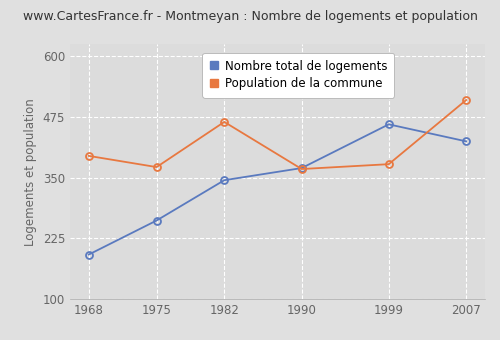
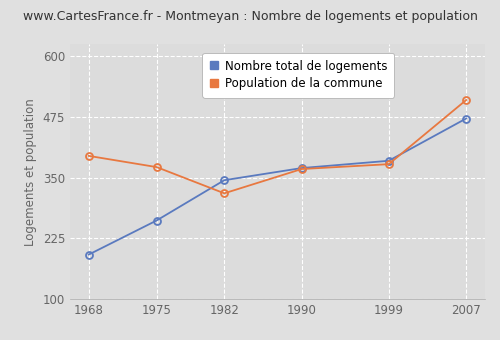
Population de la commune/1982: 465 -> 318
Nombre total de logements/1999: 460 -> 385
Nombre total de logements/2007: 425 -> 472
